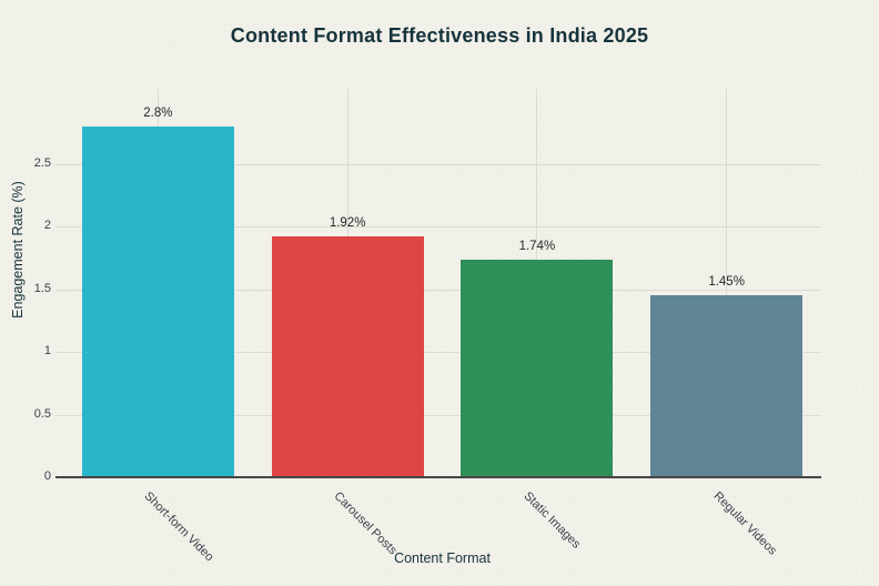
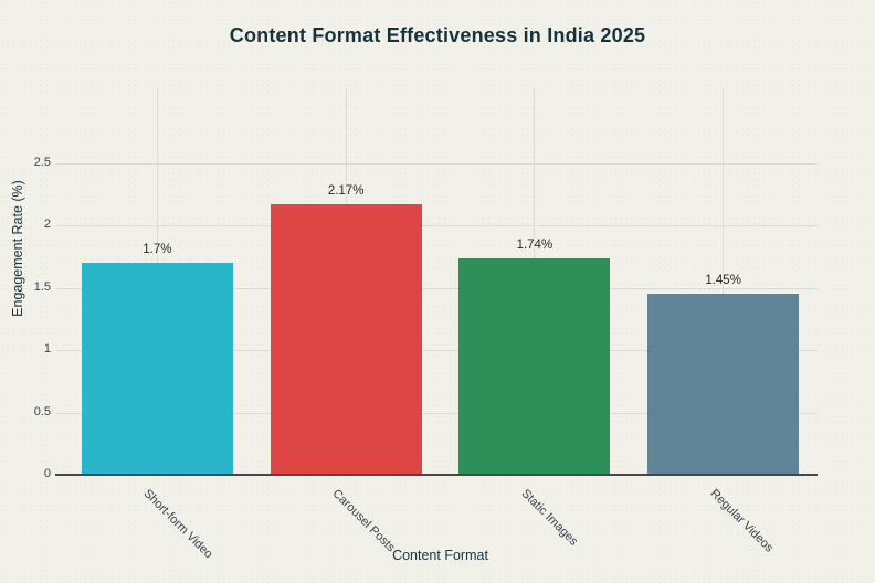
Short-form Video: 2.8% -> 1.7%
Carousel Posts: 1.92% -> 2.17%
